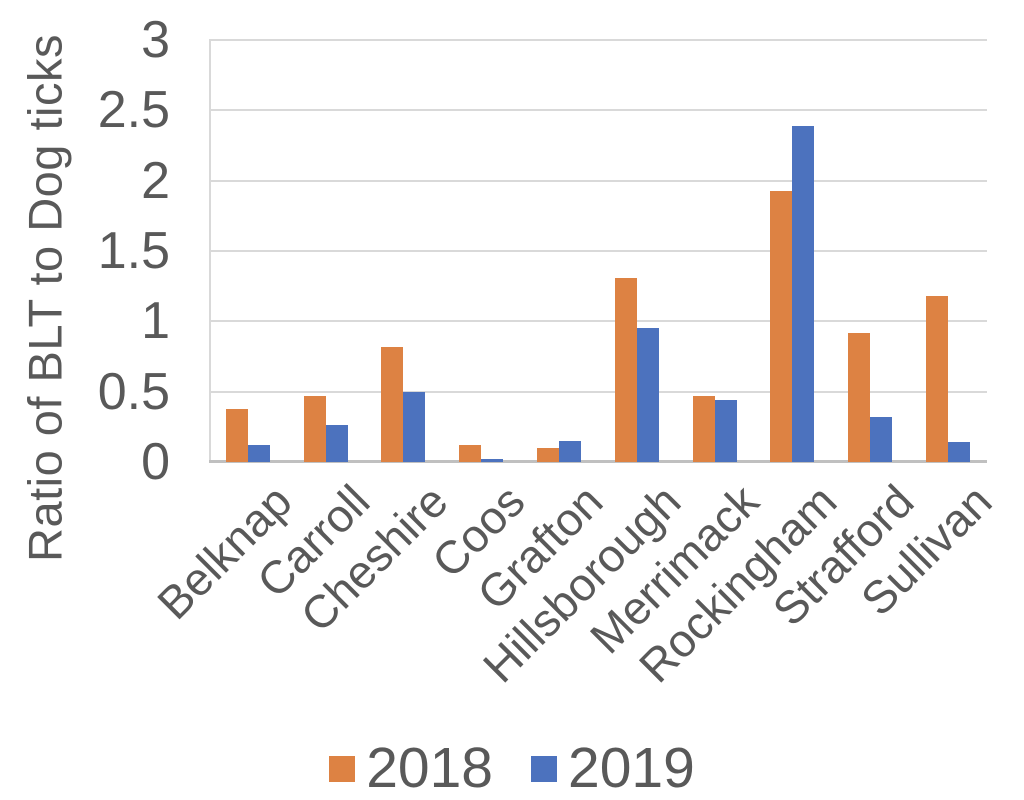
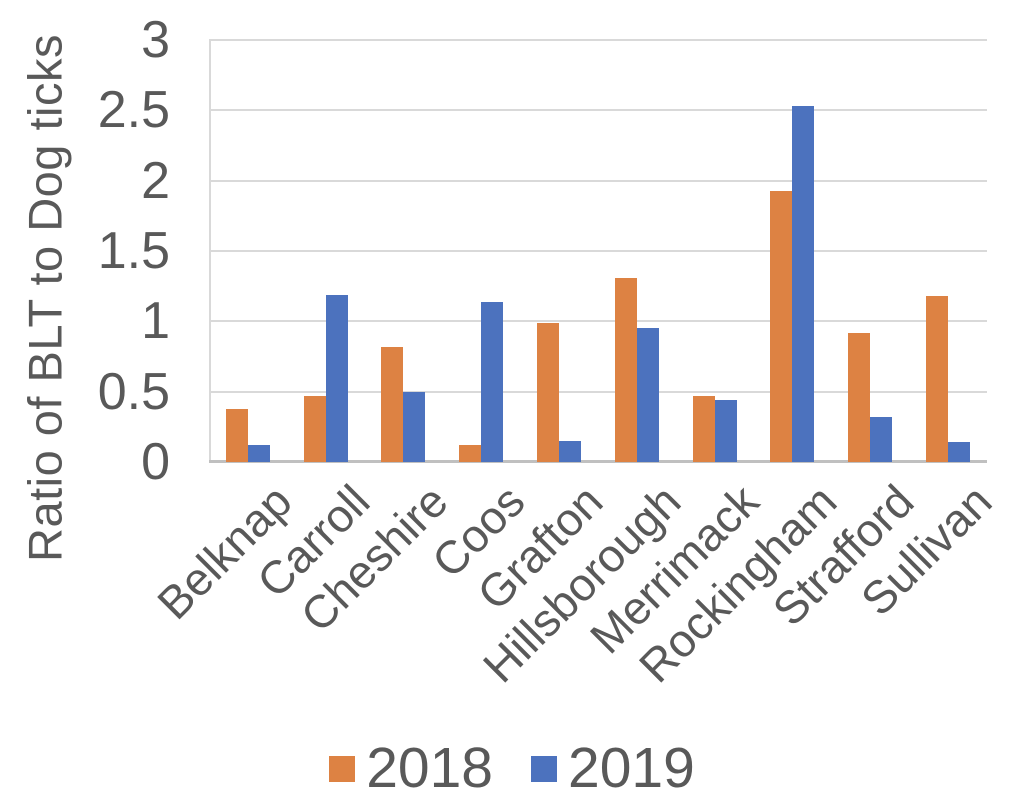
2019/Carroll: 0.26 -> 1.19
2019/Coos: 0.02 -> 1.14
2018/Grafton: 0.10 -> 0.99
2019/Rockingham: 2.39 -> 2.53
